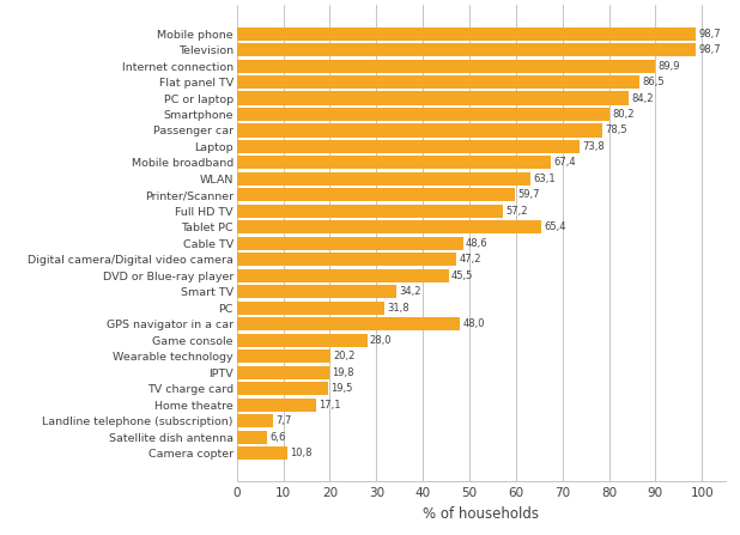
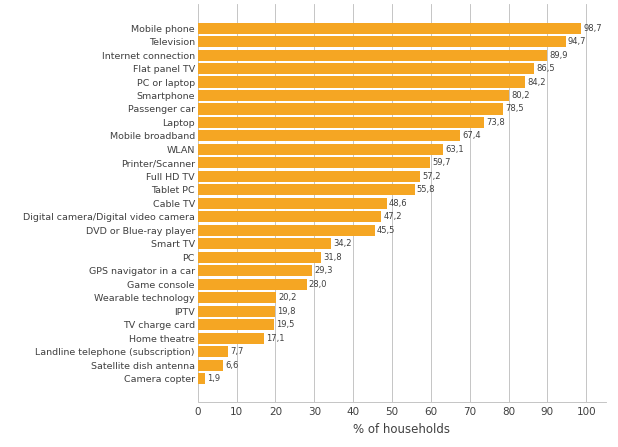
Television: 98,7 -> 94,7
Tablet PC: 65,4 -> 55,8
GPS navigator in a car: 48,0 -> 29,3
Camera copter: 10,8 -> 1,9
